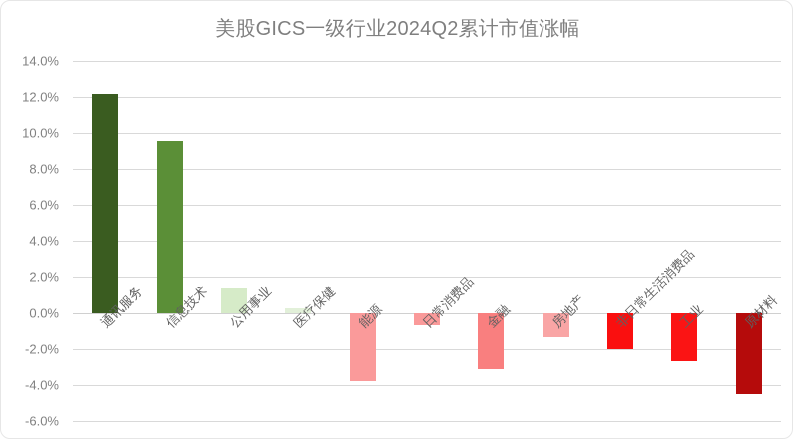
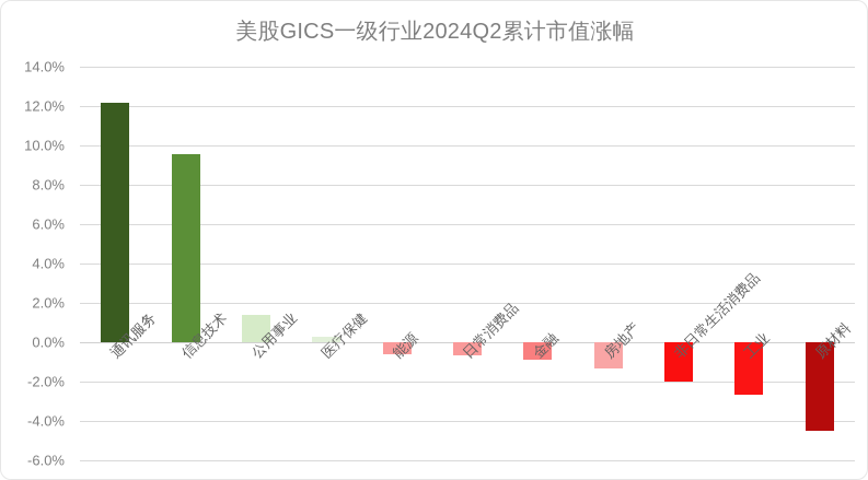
能源: -3.8% -> -0.6%
金融: -3.1% -> -0.9%
